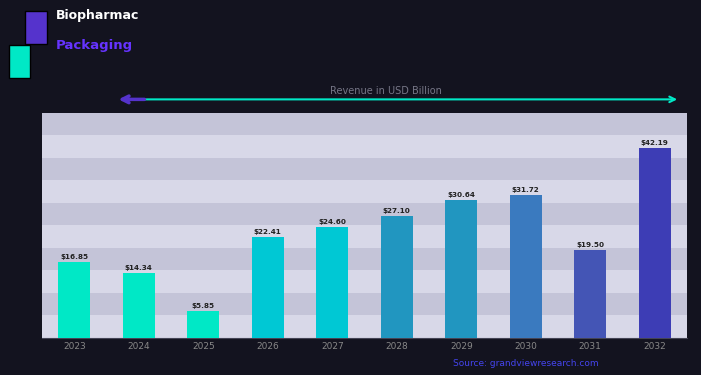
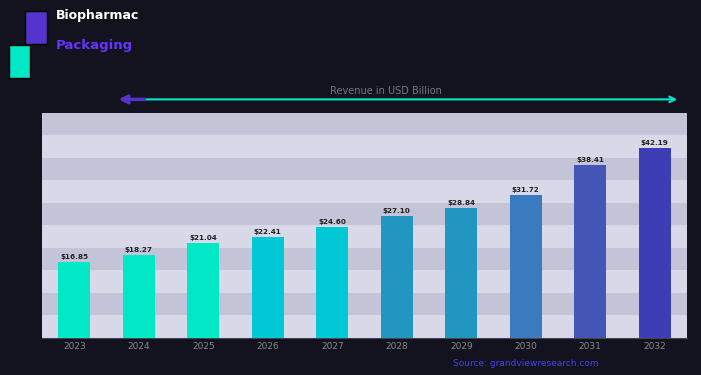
2024: $14.34 -> $18.27
2025: $5.85 -> $21.04
2029: $30.64 -> $28.84
2031: $19.50 -> $38.41
